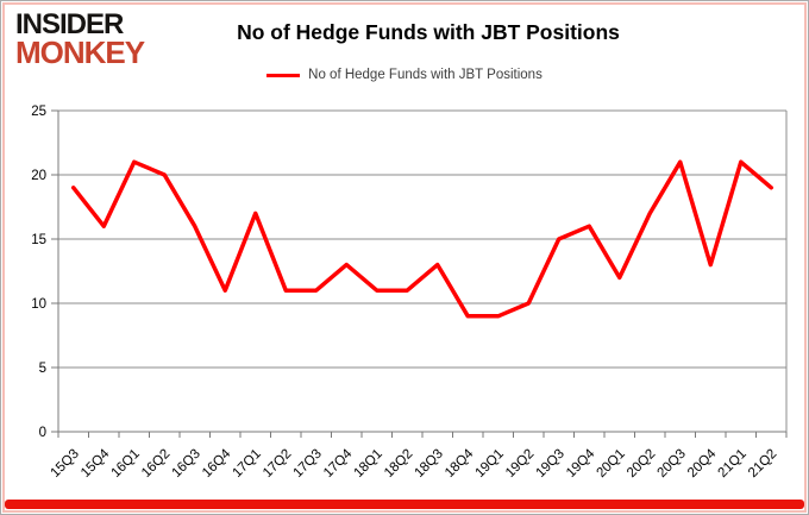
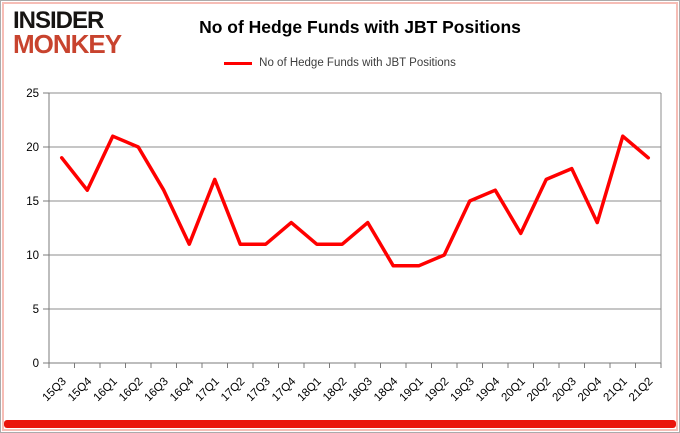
20Q3: 21 -> 18
